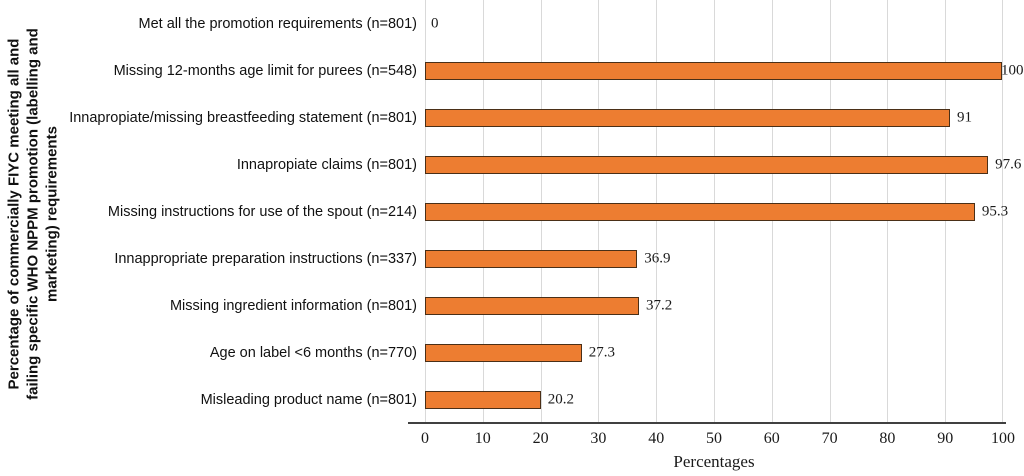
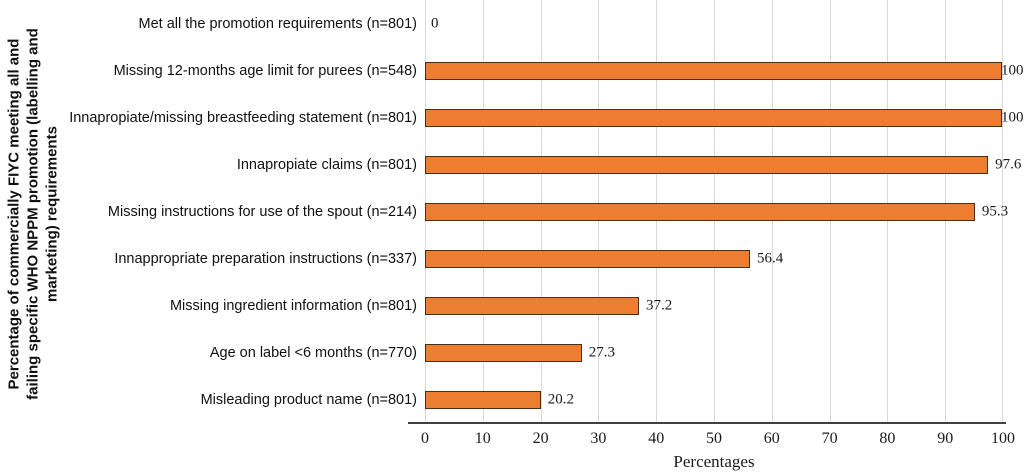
Innapropiate/missing breastfeeding statement (n=801): 91 -> 100
Innappropriate preparation instructions (n=337): 36.9 -> 56.4
